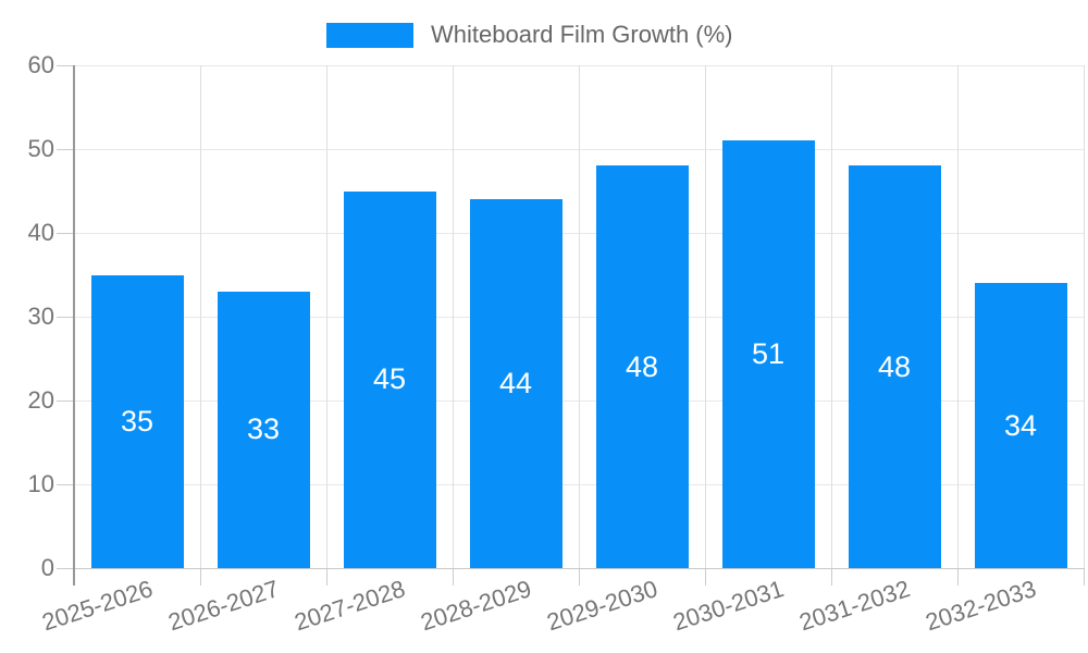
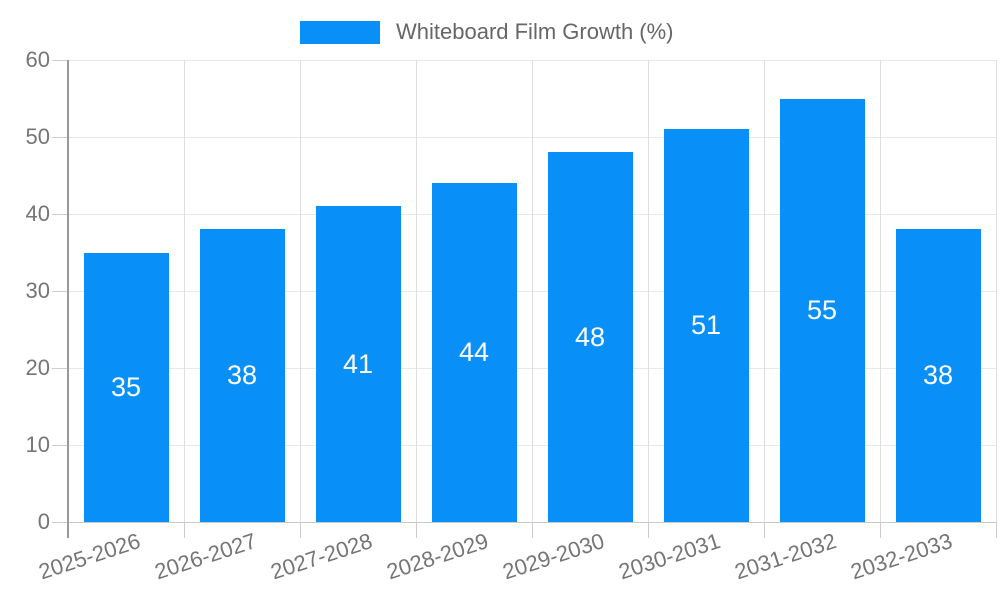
2026-2027: 33 -> 38
2027-2028: 45 -> 41
2031-2032: 48 -> 55
2032-2033: 34 -> 38
